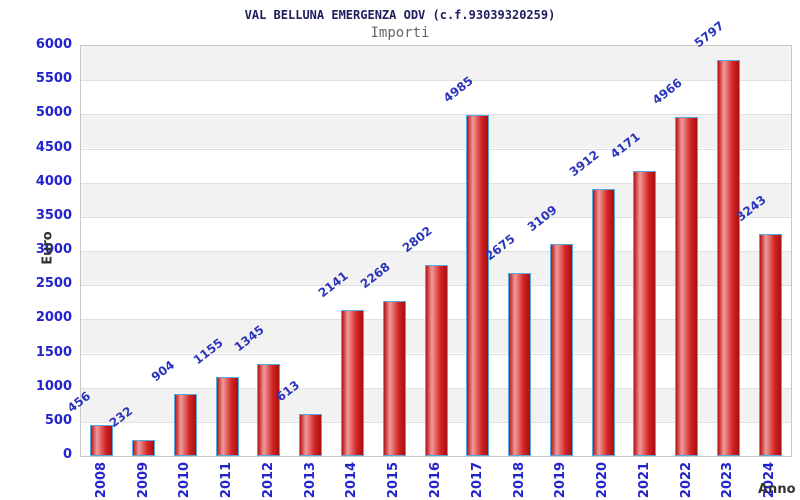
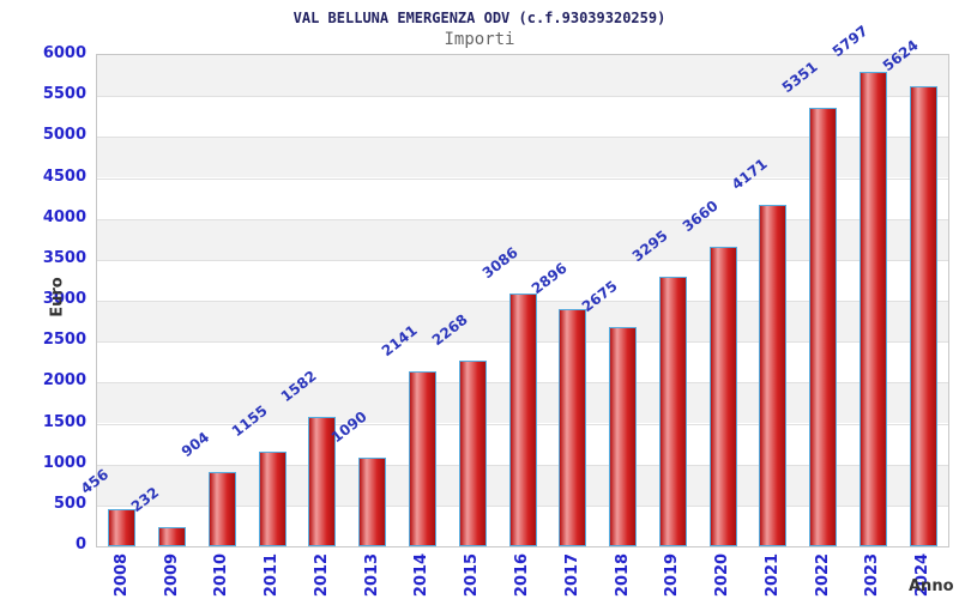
2012: 1345 -> 1582
2013: 613 -> 1090
2016: 2802 -> 3086
2017: 4985 -> 2896
2019: 3109 -> 3295
2020: 3912 -> 3660
2022: 4966 -> 5351
2024: 3243 -> 5624
